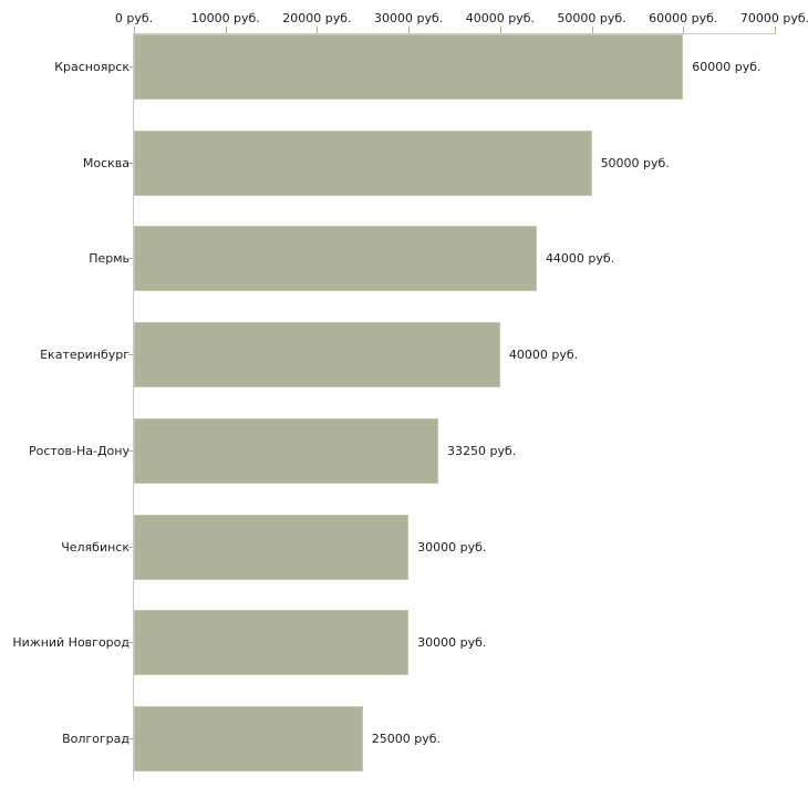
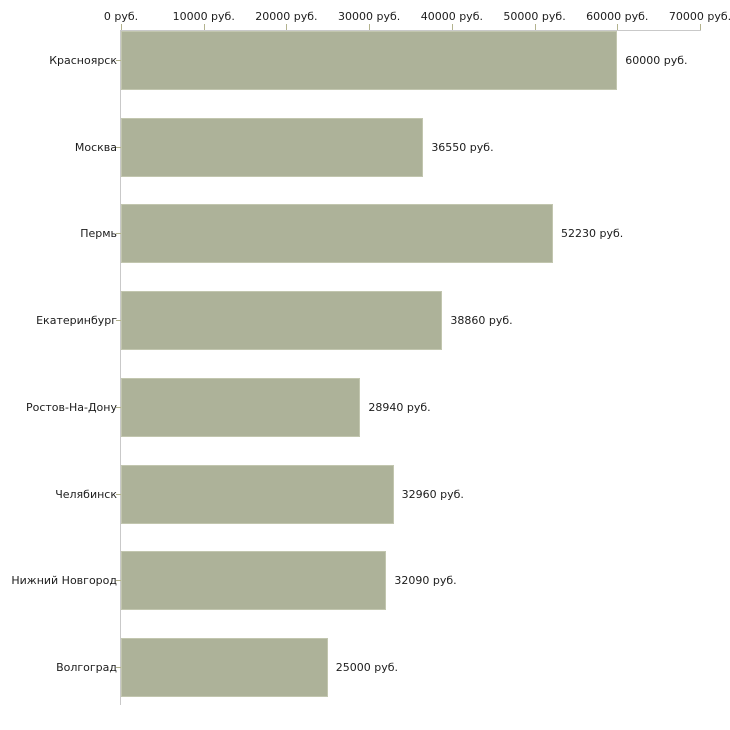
Москва: 50000 -> 36550
Пермь: 44000 -> 52230
Екатеринбург: 40000 -> 38860
Ростов-На-Дону: 33250 -> 28940
Челябинск: 30000 -> 32960
Нижний Новгород: 30000 -> 32090
